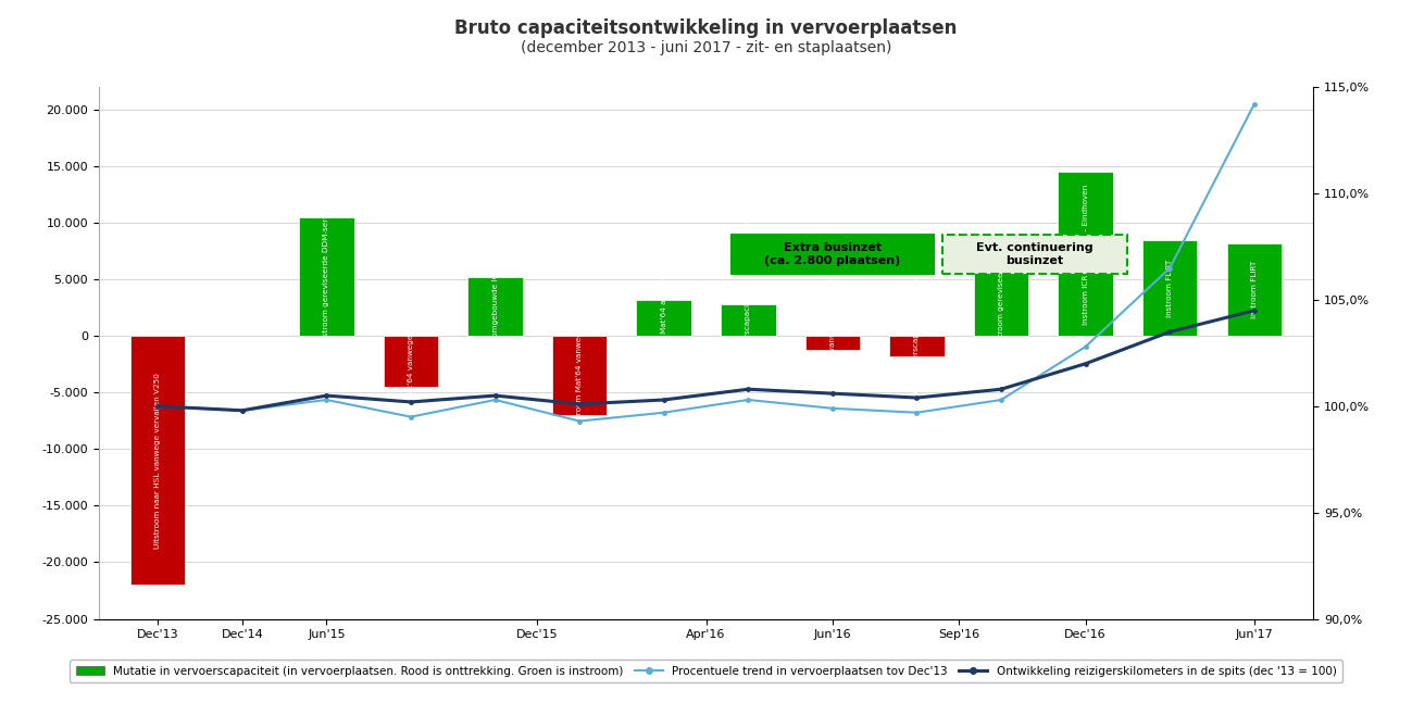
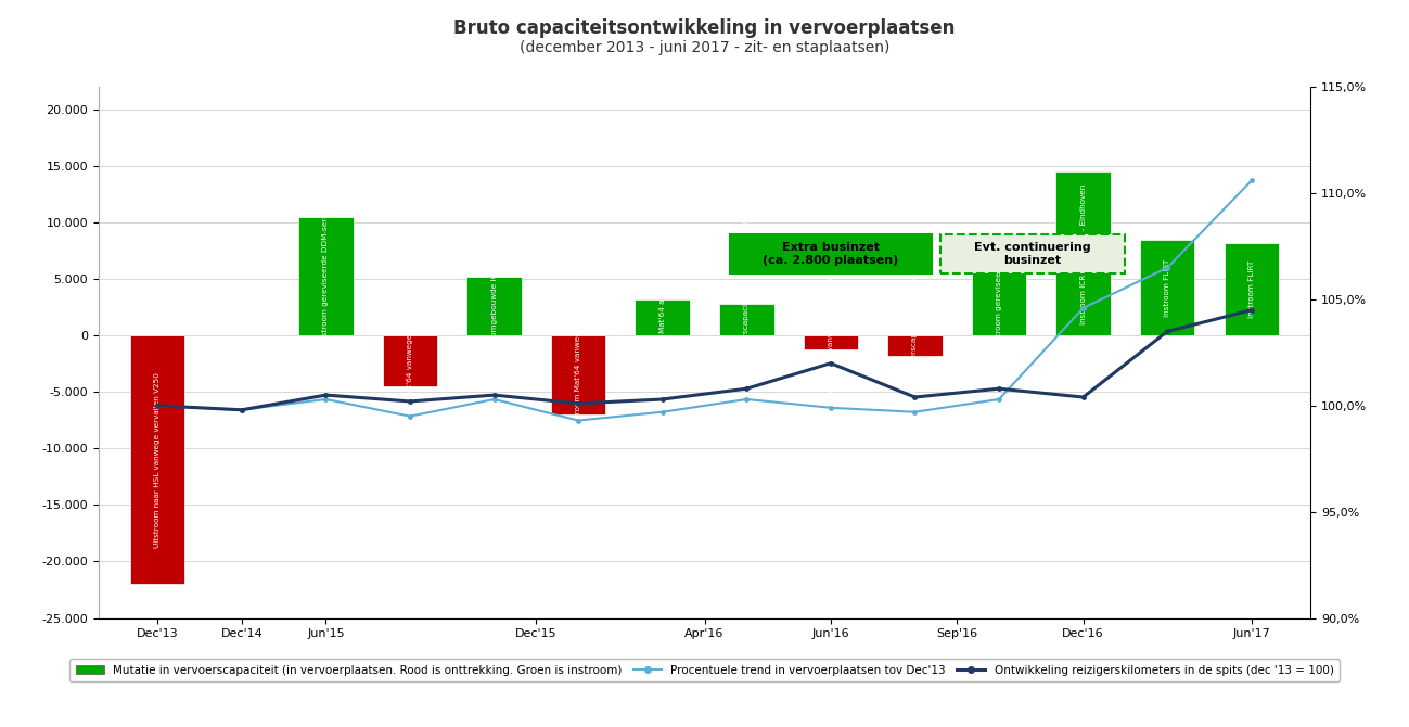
Ontwikkeling reizigerskilometers in de spits (dec '13 = 100)/Jun'16: 100,6% -> 102,0%
Procentuele trend in vervoerplaatsen tov Dec'13/Dec'16: 102,8% -> 104,6%
Ontwikkeling reizigerskilometers in de spits (dec '13 = 100)/Dec'16: 102,0% -> 100,4%
Procentuele trend in vervoerplaatsen tov Dec'13/Jun'17: 114,2% -> 110,6%
